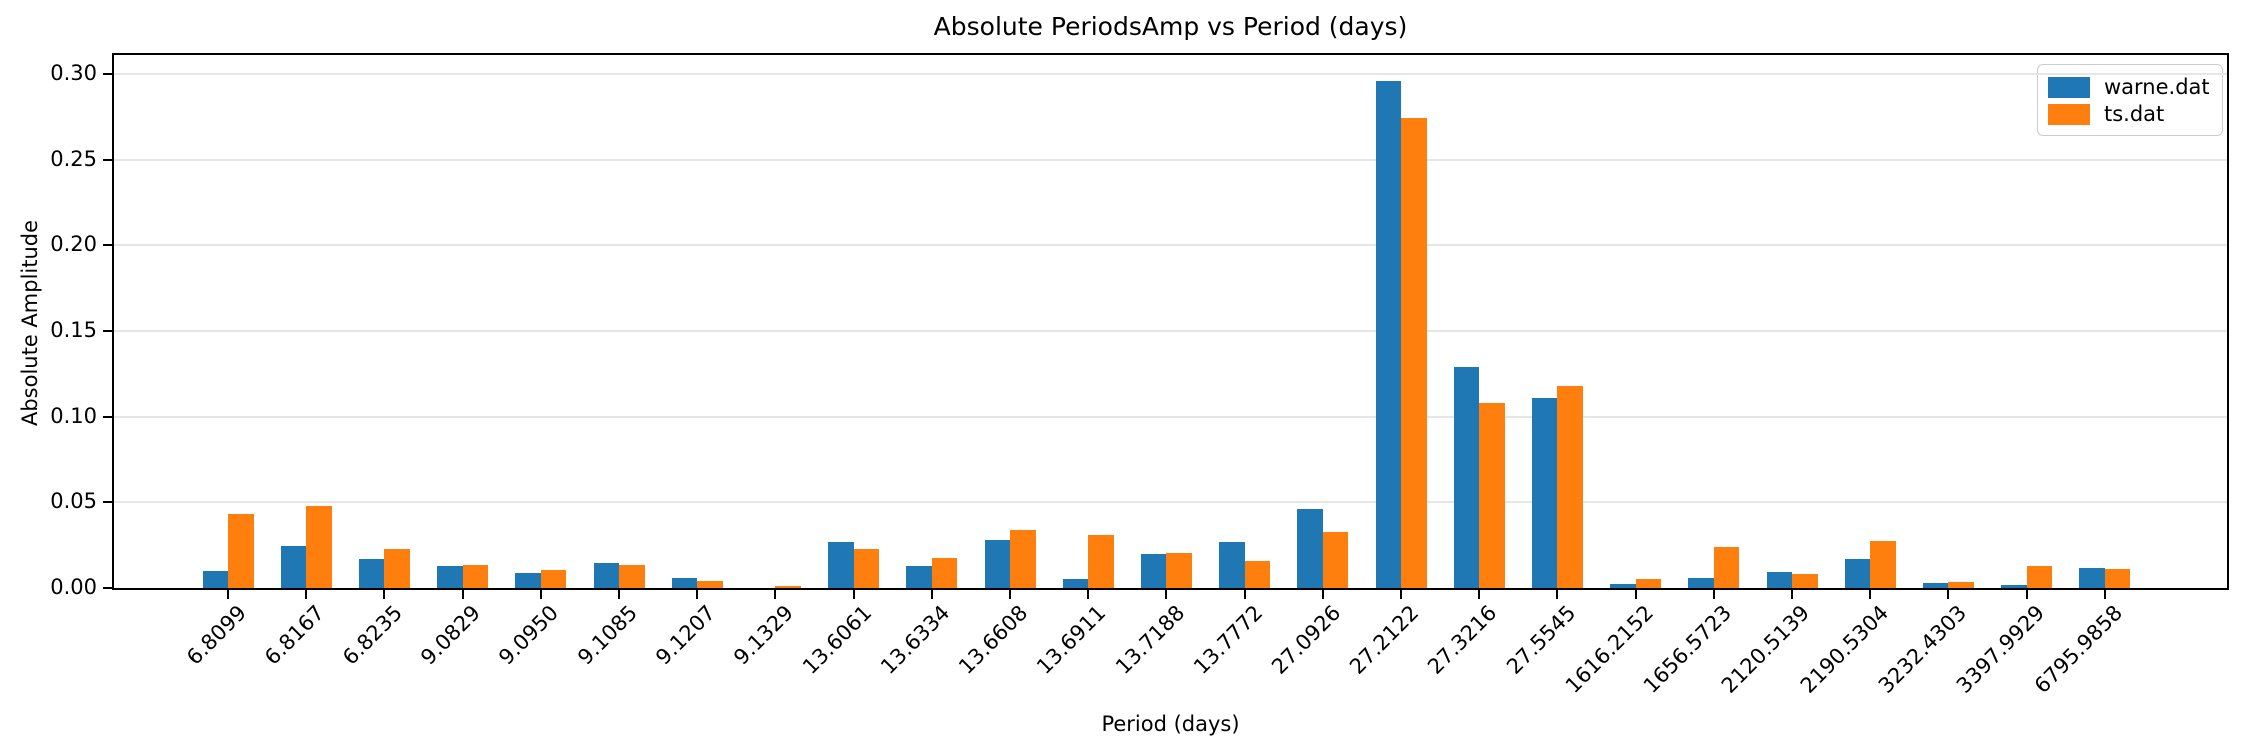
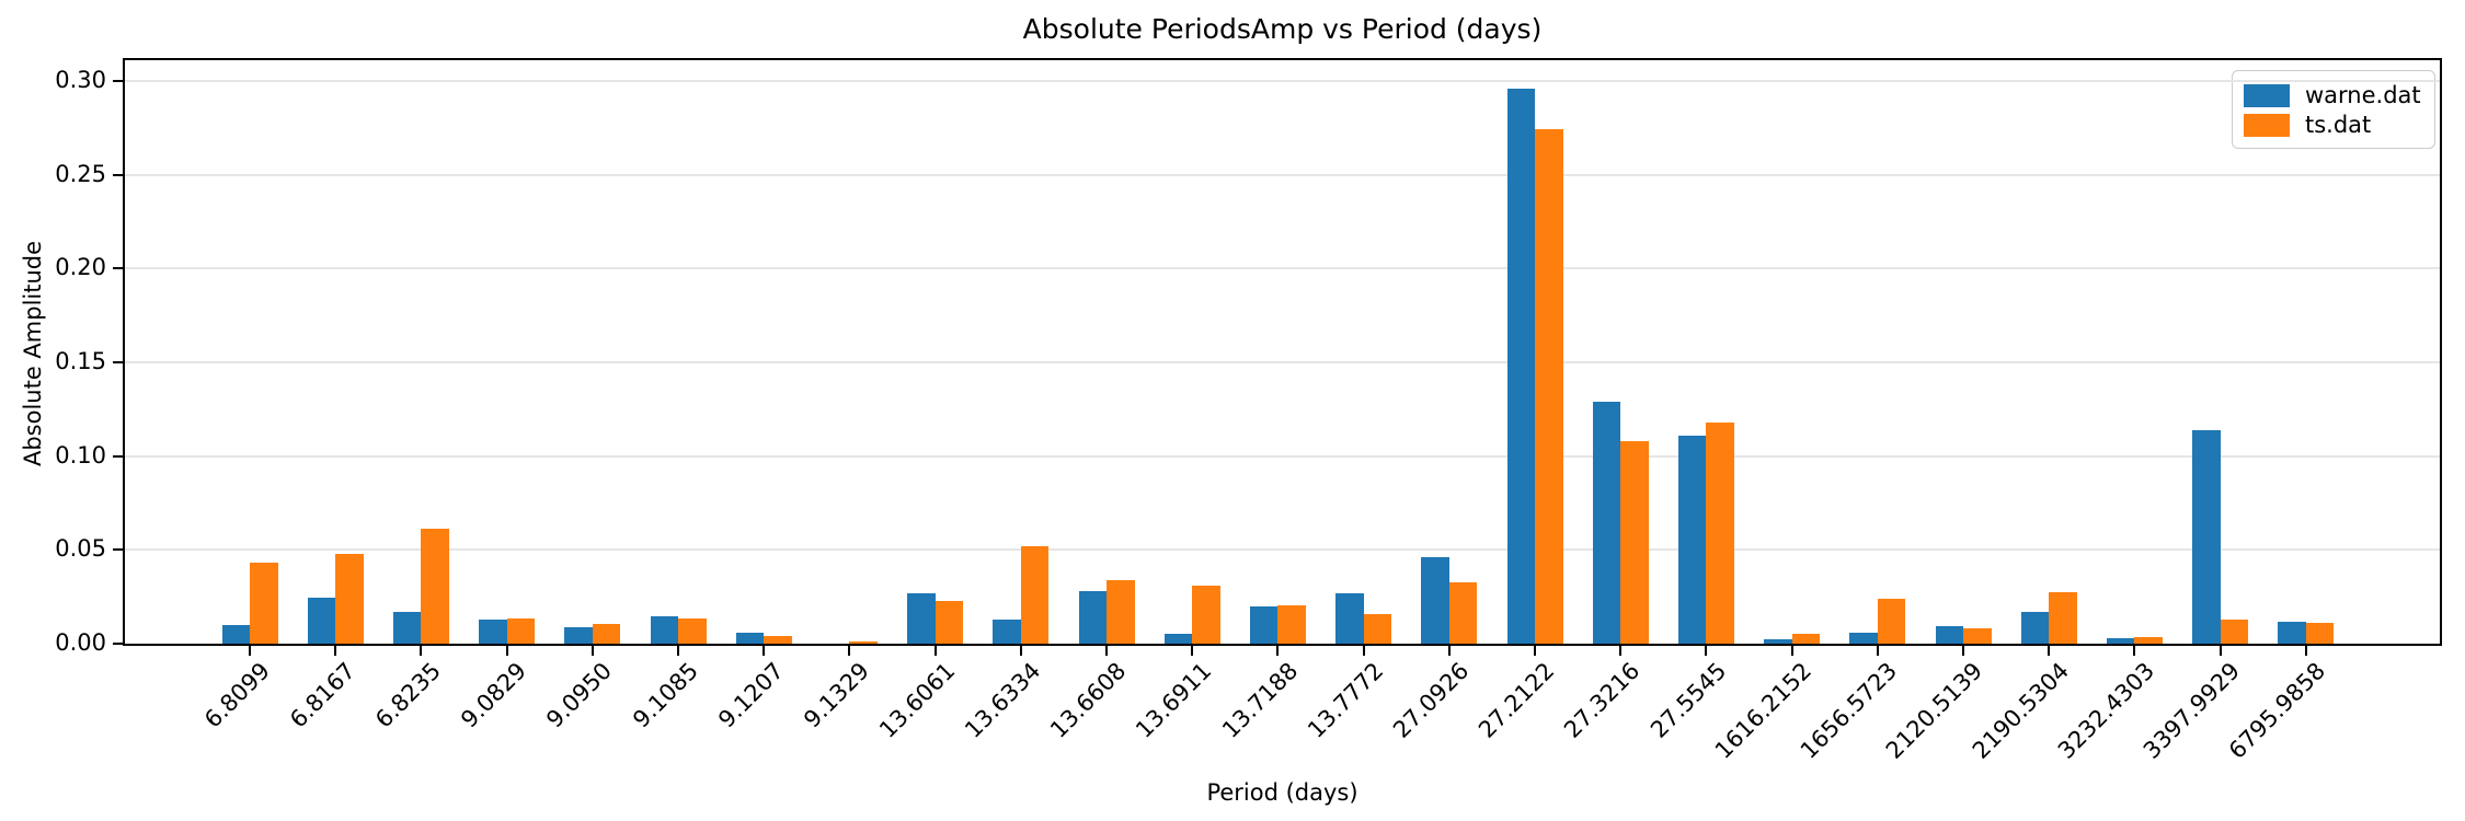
ts.dat/6.8235: 0.023 -> 0.061
ts.dat/13.6334: 0.018 -> 0.052
warne.dat/3397.9929: 0.002 -> 0.114
